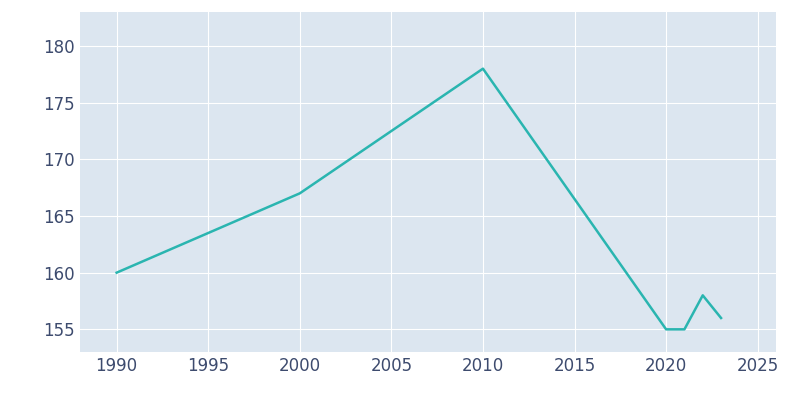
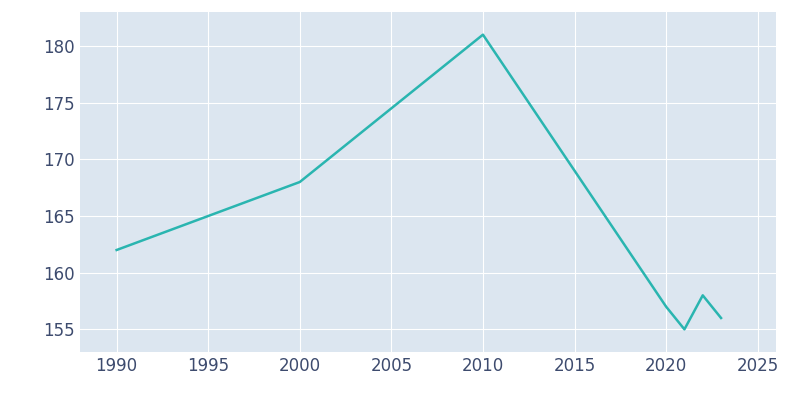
1990: 160 -> 162
2000: 167 -> 168
2010: 178 -> 181
2020: 155 -> 157
